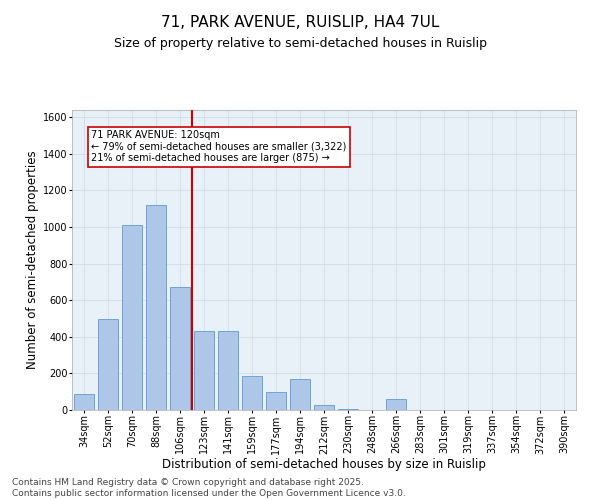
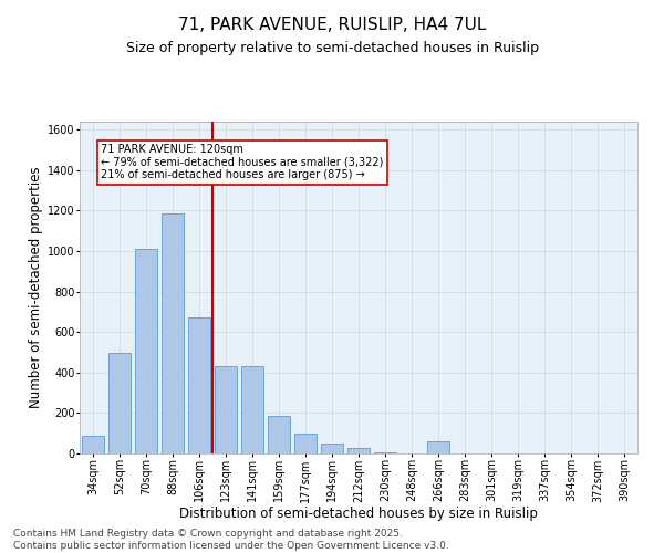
88sqm: 1120 -> 1180
194sqm: 170 -> 50
